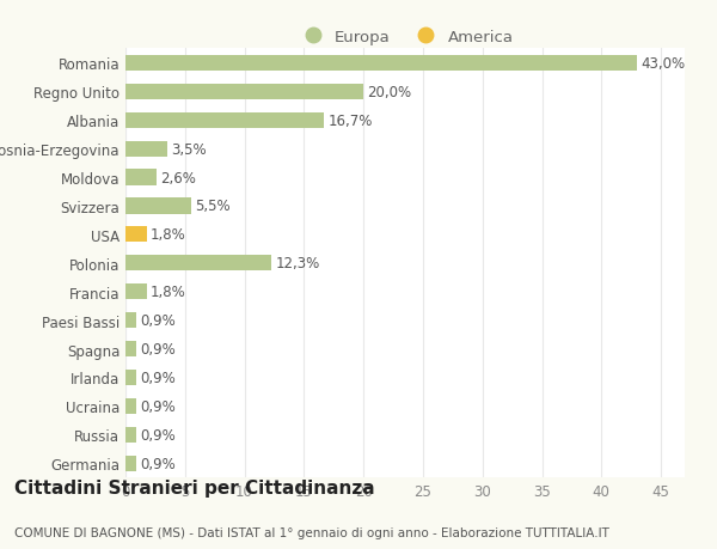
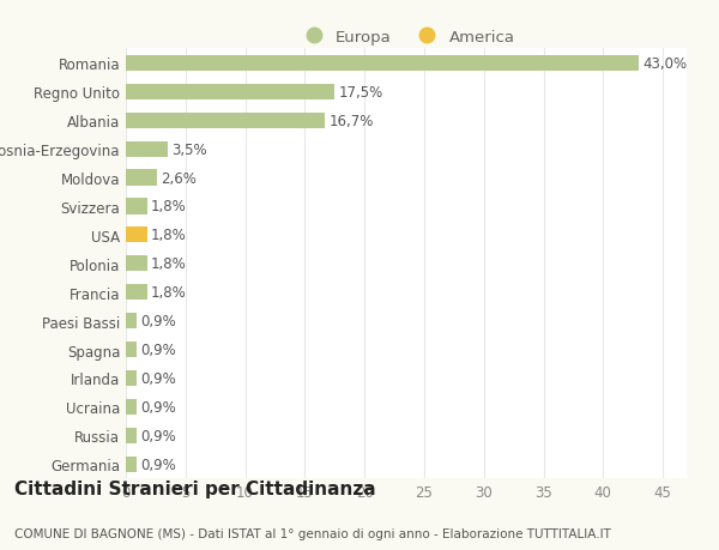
Regno Unito: 20,0% -> 17,5%
Svizzera: 5,5% -> 1,8%
Polonia: 12,3% -> 1,8%
